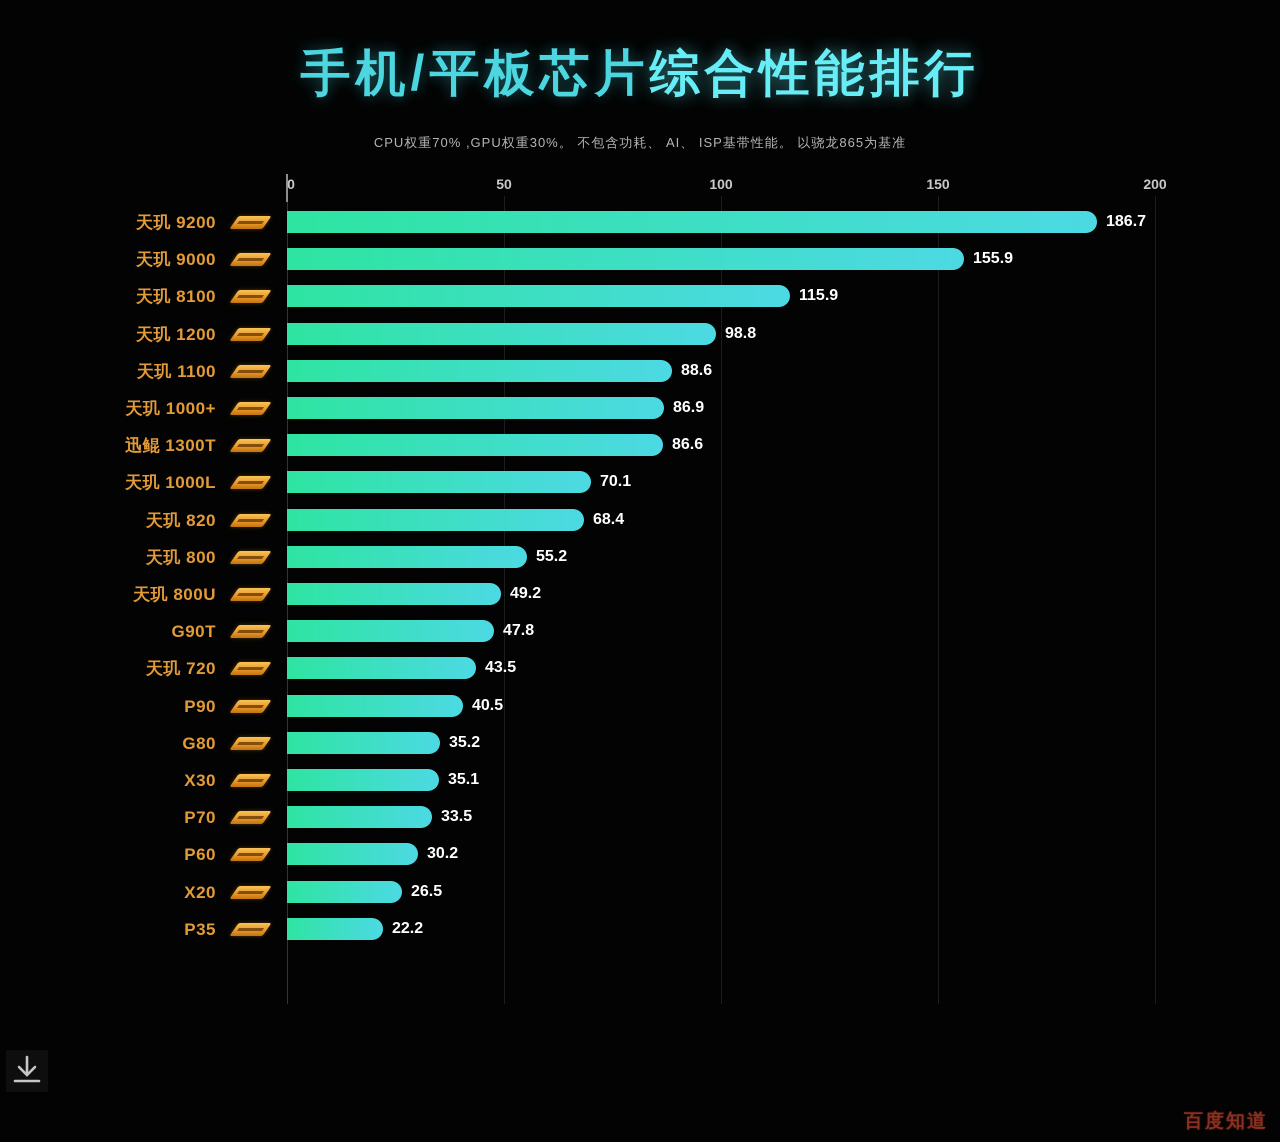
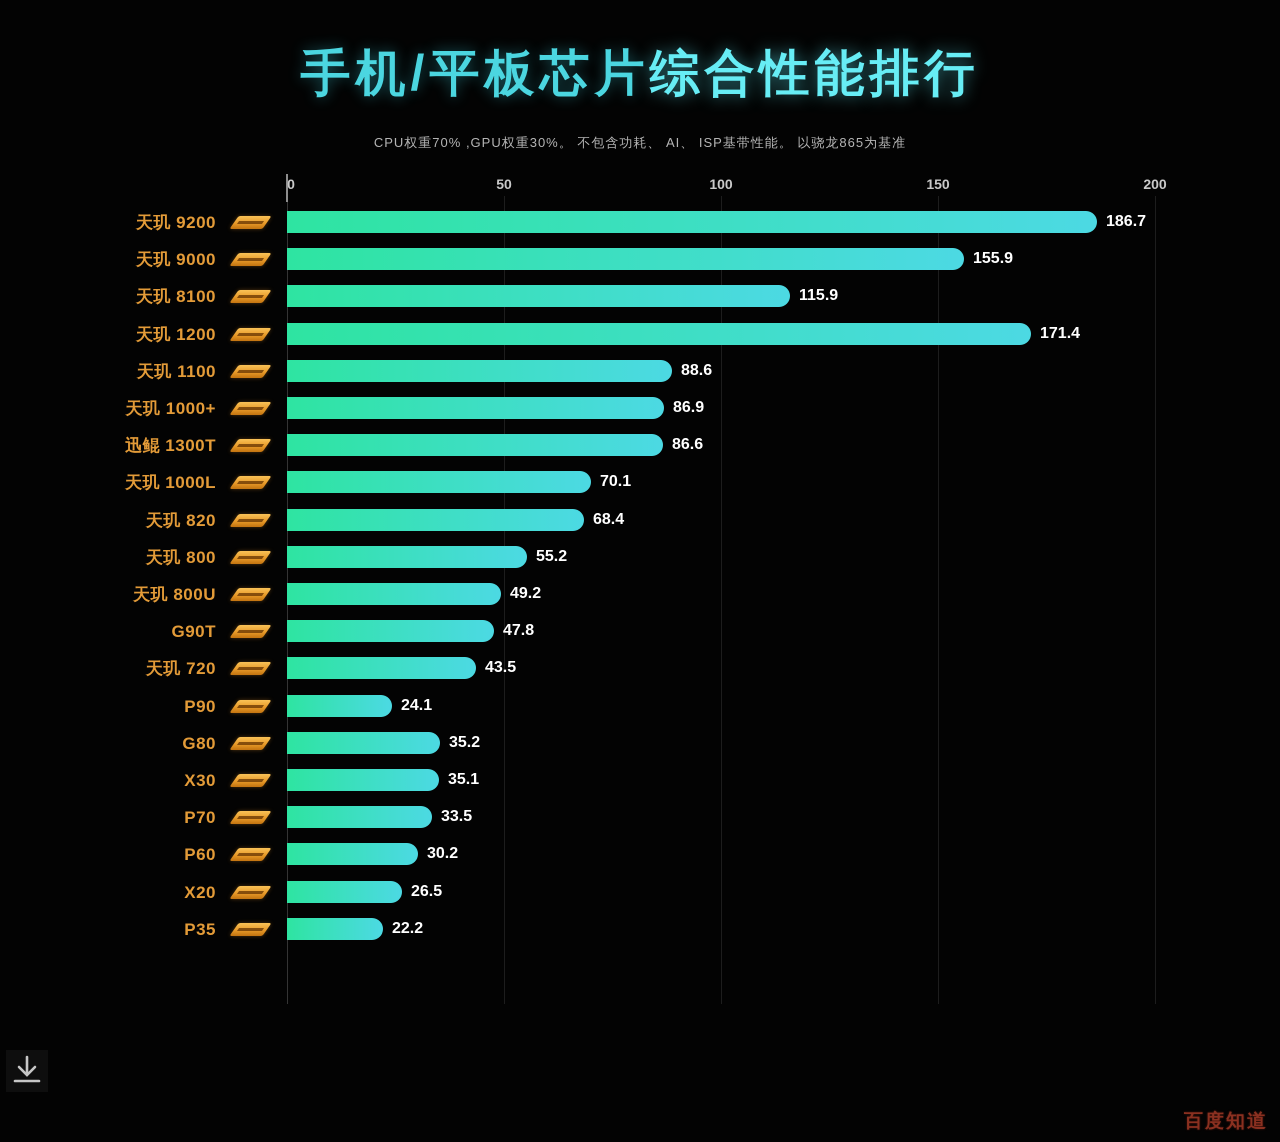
天玑 1200: 98.8 -> 171.4
P90: 40.5 -> 24.1
